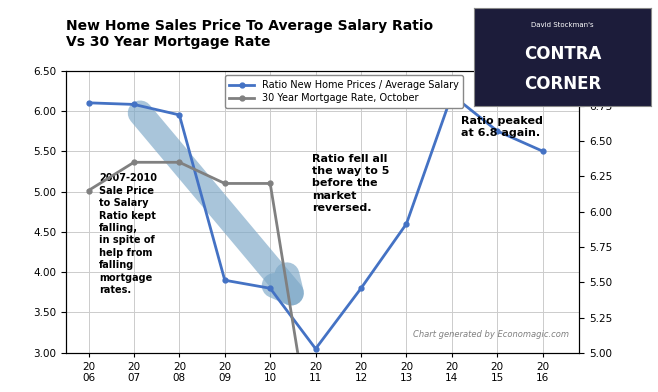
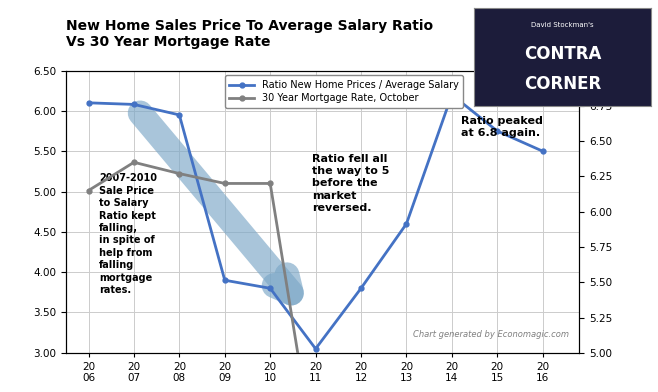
30 Year Mortgage Rate, October/20 08: 6.35 -> 6.27
